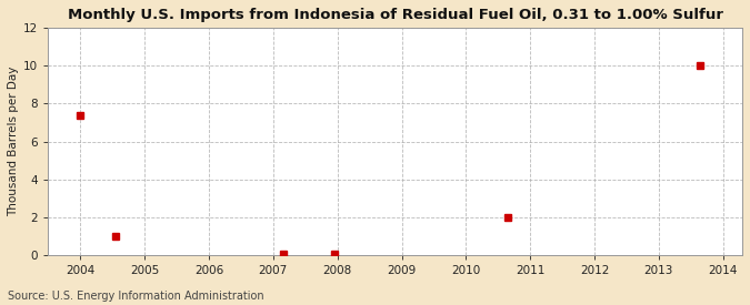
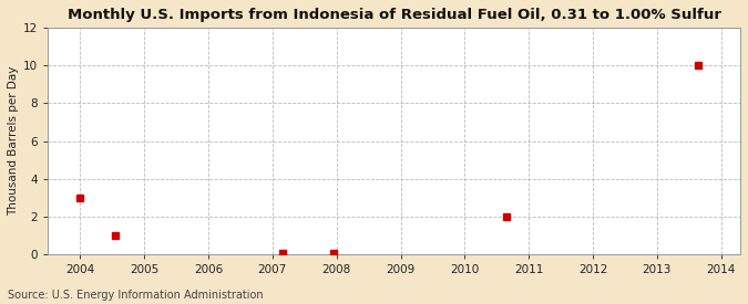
2004: 7.4 -> 3.0
